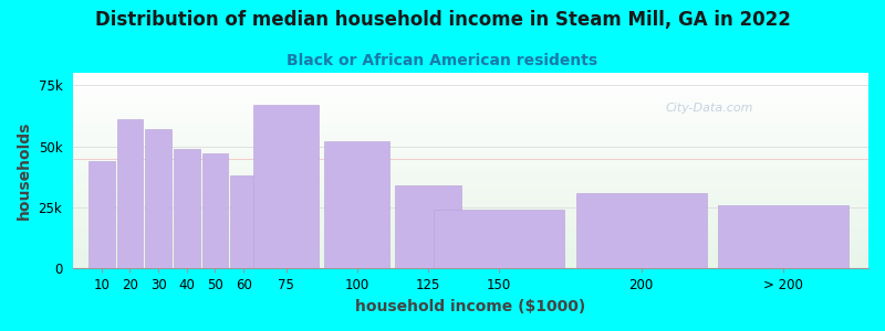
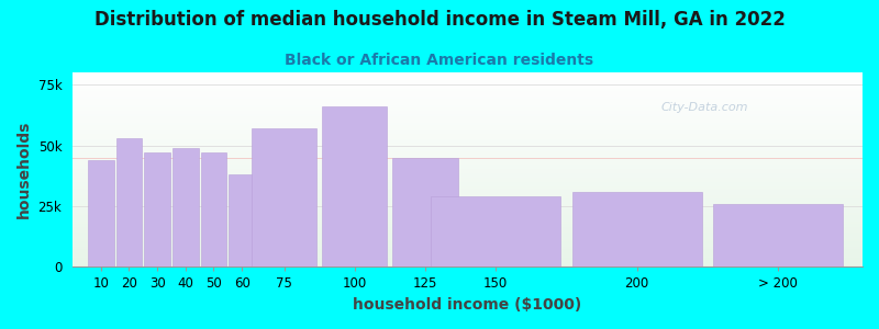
20: 61k -> 53k
30: 57k -> 47k
75: 67k -> 57k
100: 52k -> 66k
125: 34k -> 45k
150: 24k -> 29k
